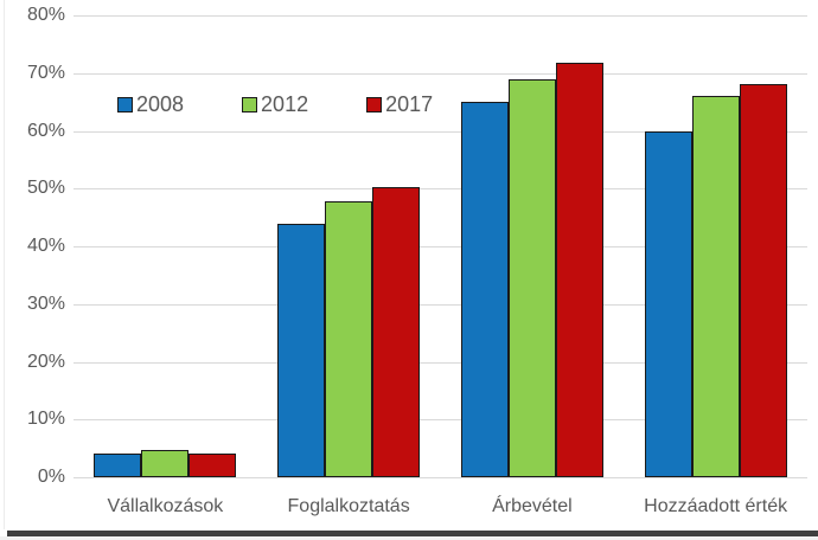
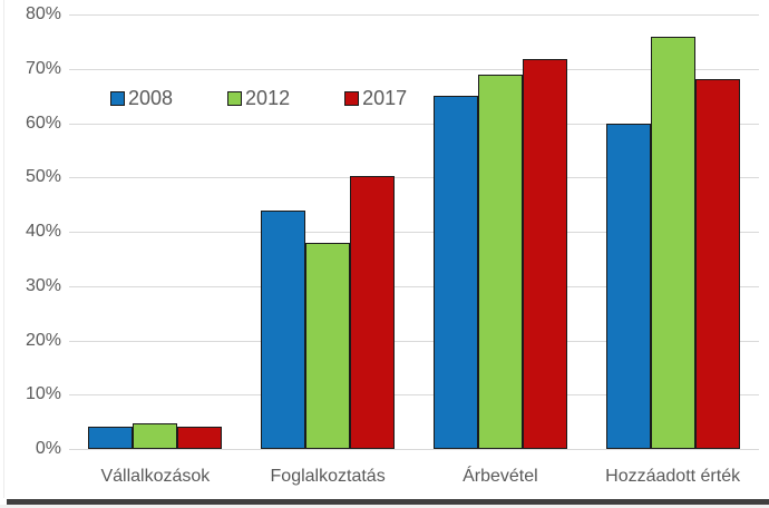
2012/Foglalkoztatás: 48% -> 38%
2012/Hozzáadott érték: 66% -> 76%
